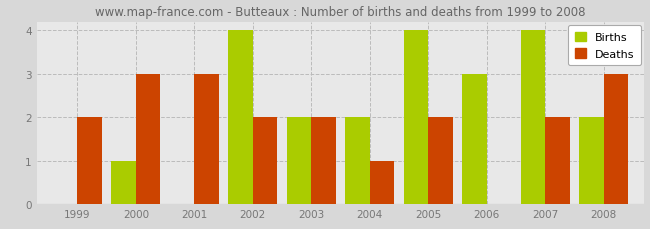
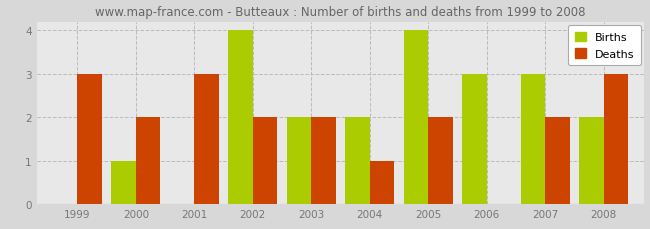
Deaths/1999: 2 -> 3
Deaths/2000: 3 -> 2
Births/2007: 4 -> 3
